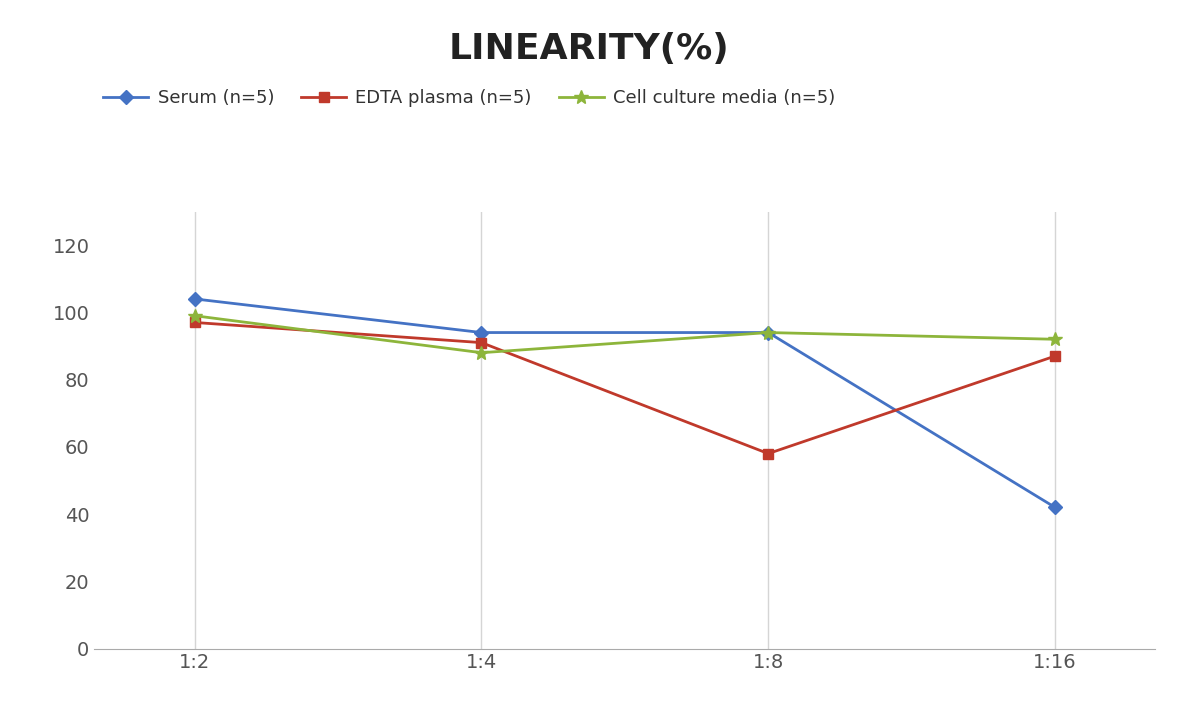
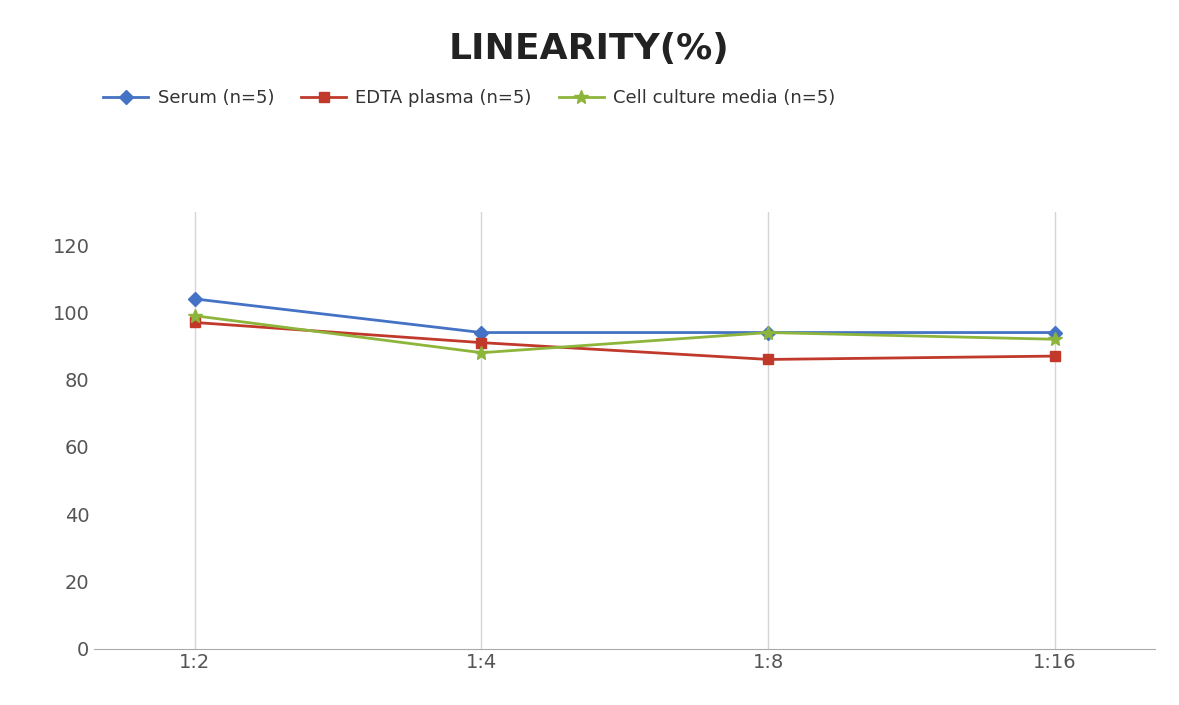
EDTA plasma (n=5)/1:8: 58 -> 86
Serum (n=5)/1:16: 42 -> 94
